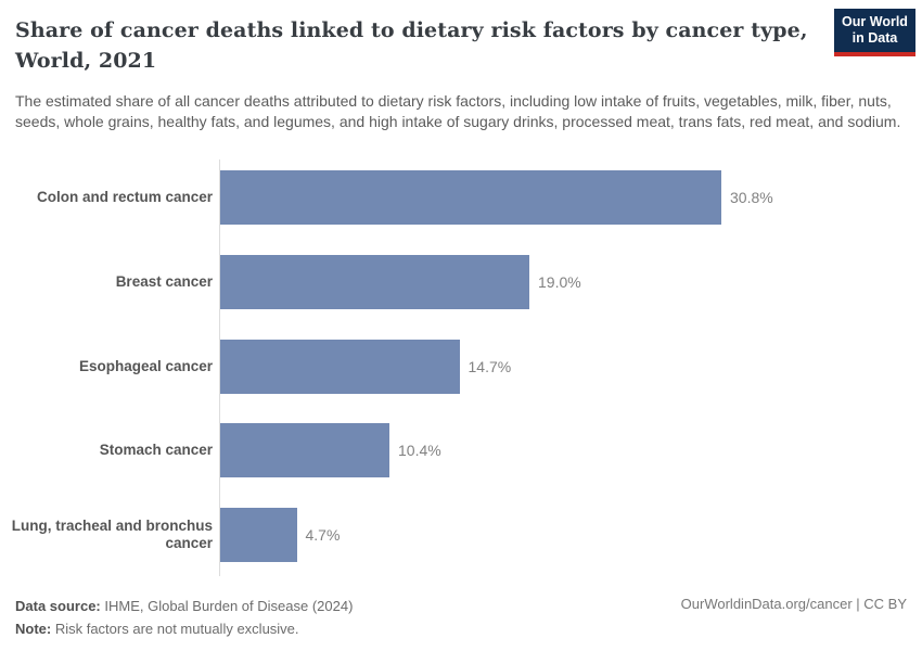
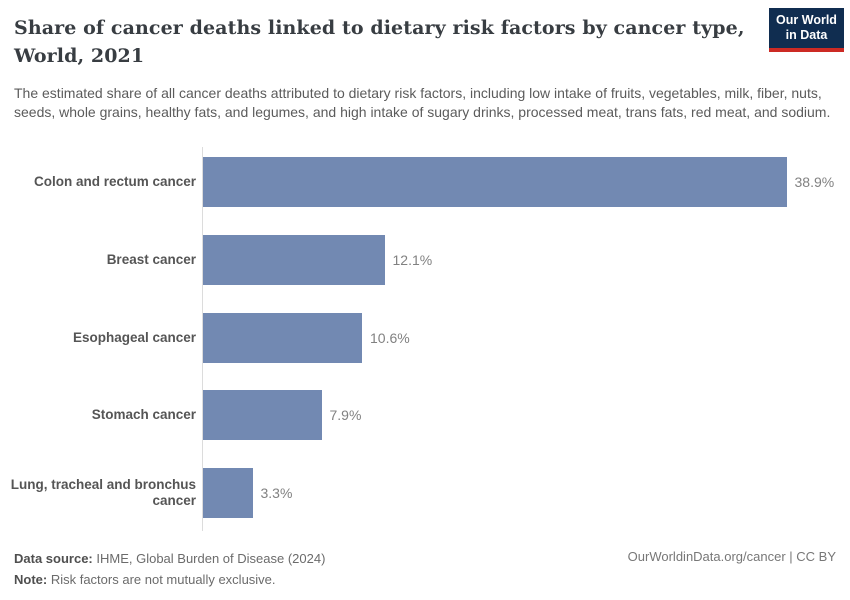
Colon and rectum cancer: 30.8% -> 38.9%
Breast cancer: 19.0% -> 12.1%
Esophageal cancer: 14.7% -> 10.6%
Stomach cancer: 10.4% -> 7.9%
Lung, tracheal and bronchus cancer: 4.7% -> 3.3%
